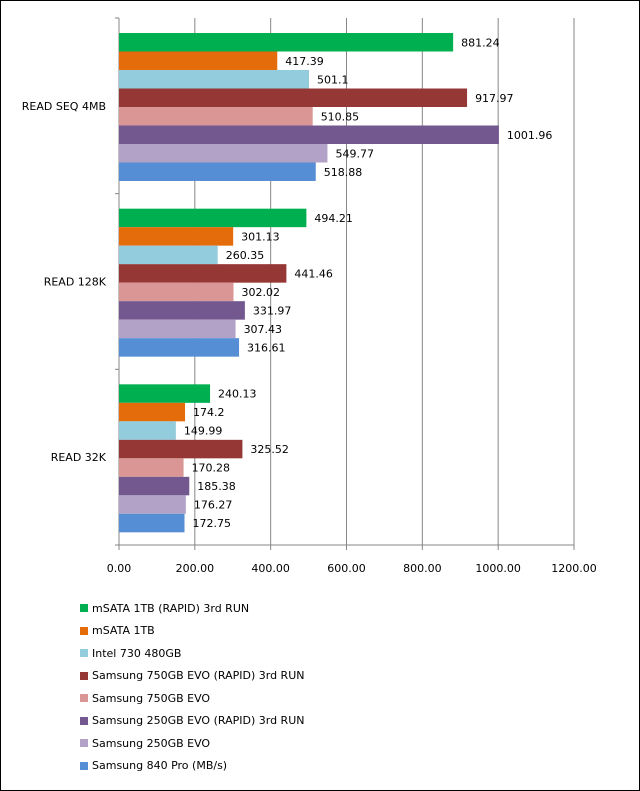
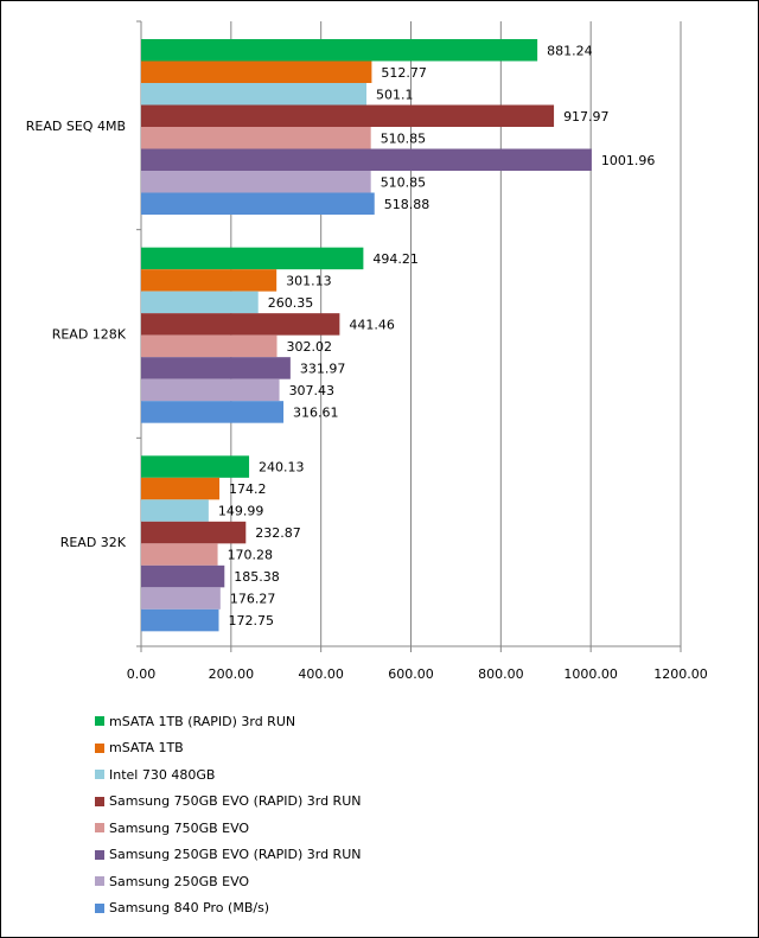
mSATA 1TB/READ SEQ 4MB: 417.39 -> 512.77
Samsung 250GB EVO/READ SEQ 4MB: 549.77 -> 510.85
Samsung 750GB EVO (RAPID) 3rd RUN/READ 32K: 325.52 -> 232.87
